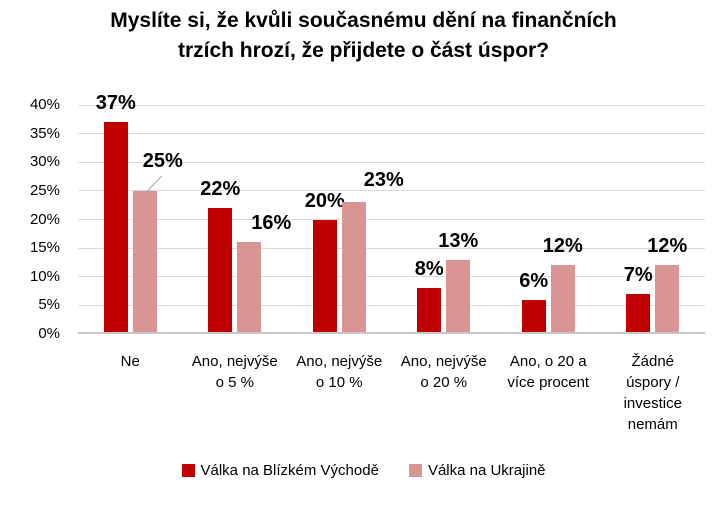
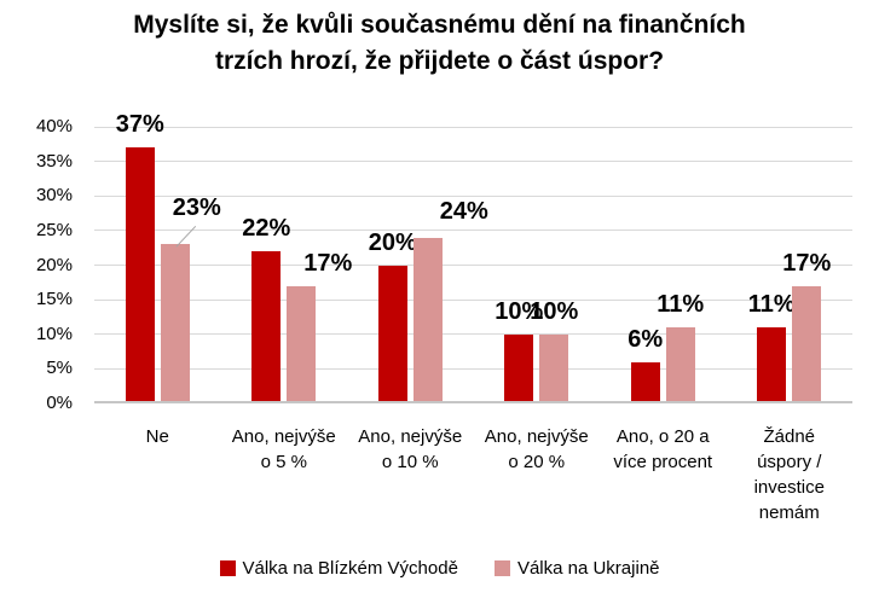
Válka na Ukrajině/Ne: 25% -> 23%
Válka na Ukrajině/Ano, nejvýše o 5 %: 16% -> 17%
Válka na Ukrajině/Ano, nejvýše o 10 %: 23% -> 24%
Válka na Blízkém Východě/Ano, nejvýše o 20 %: 8% -> 10%
Válka na Ukrajině/Ano, nejvýše o 20 %: 13% -> 10%
Válka na Ukrajině/Ano, o 20 a více procent: 12% -> 11%
Válka na Blízkém Východě/Žádné úspory / investice nemám: 7% -> 11%
Válka na Ukrajině/Žádné úspory / investice nemám: 12% -> 17%
